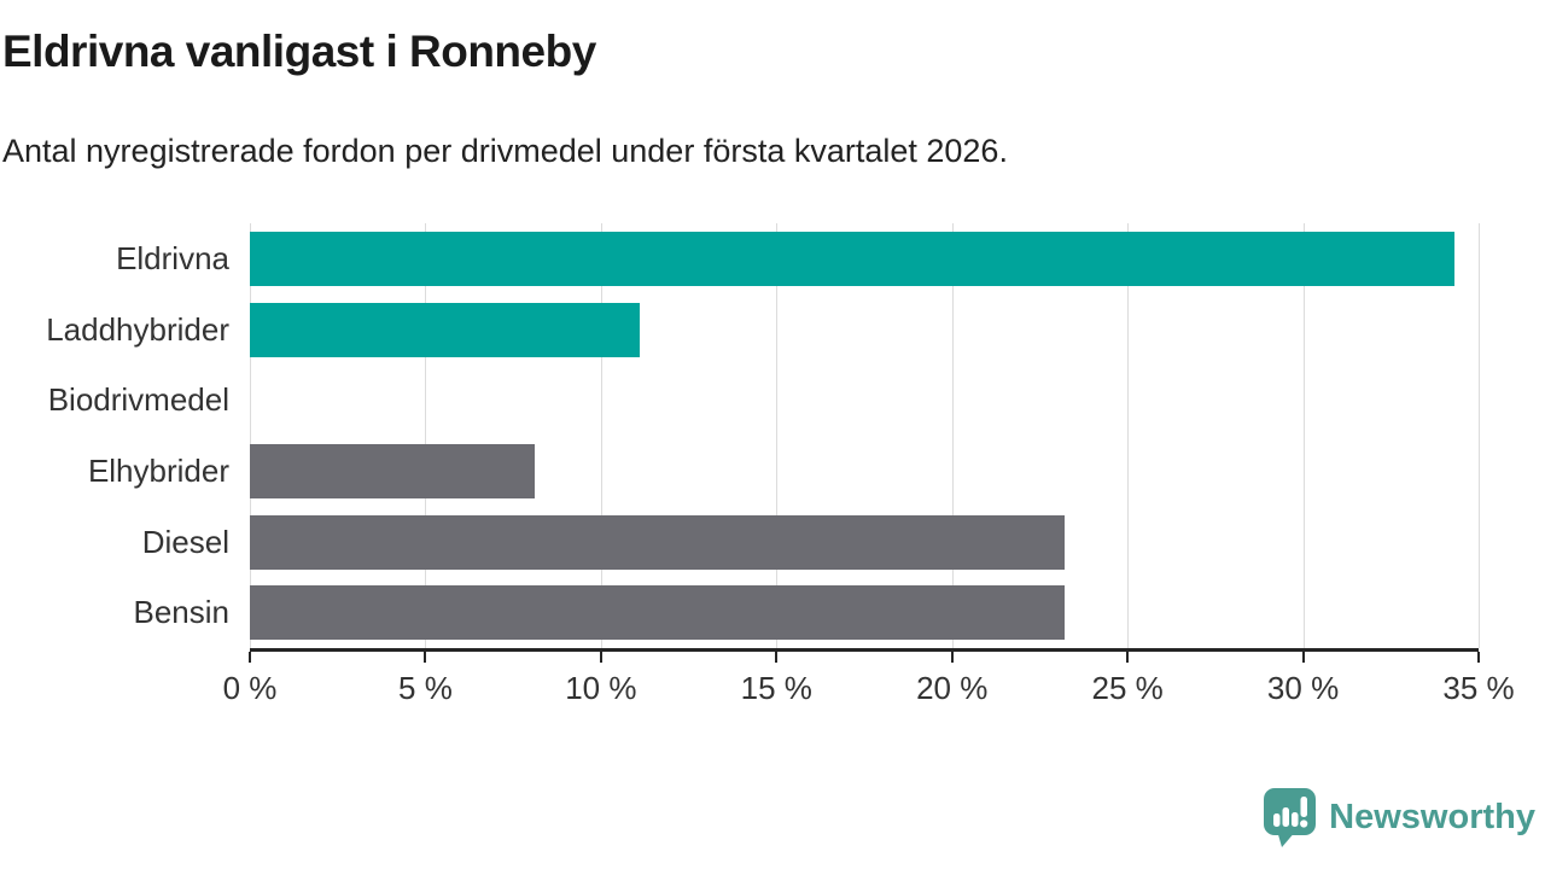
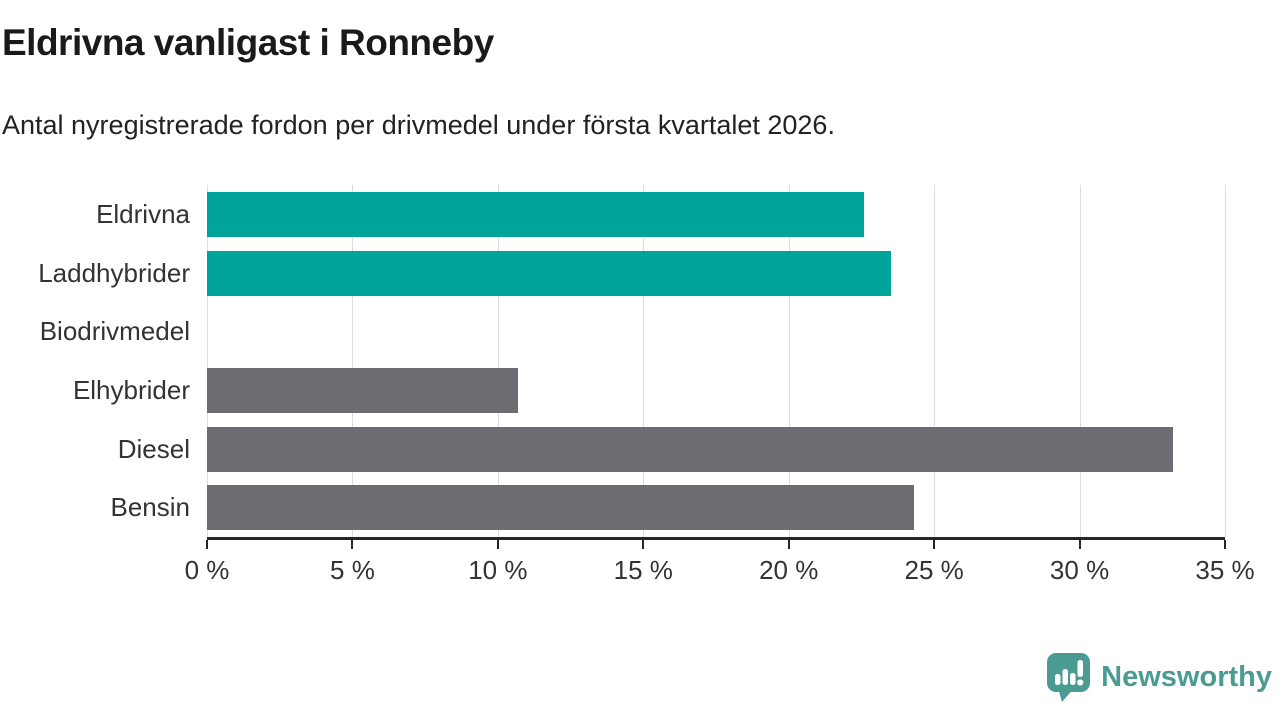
Eldrivna: 34.3% -> 22.6%
Laddhybrider: 11.1% -> 23.5%
Elhybrider: 8.1% -> 10.7%
Diesel: 23.2% -> 33.2%
Bensin: 23.2% -> 24.3%
